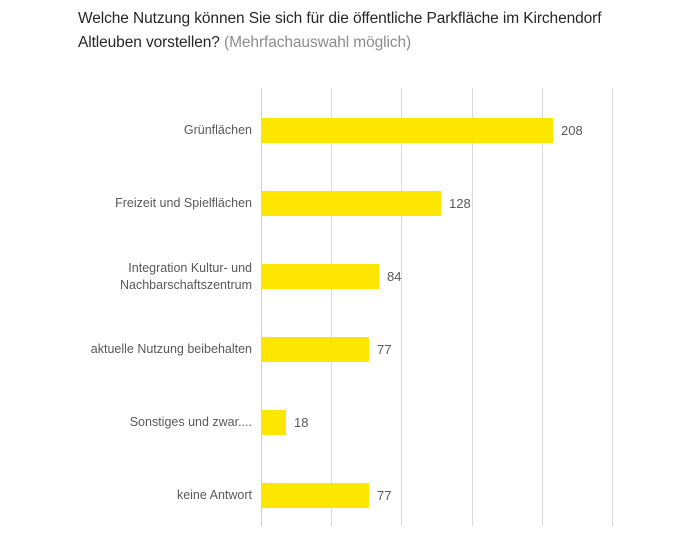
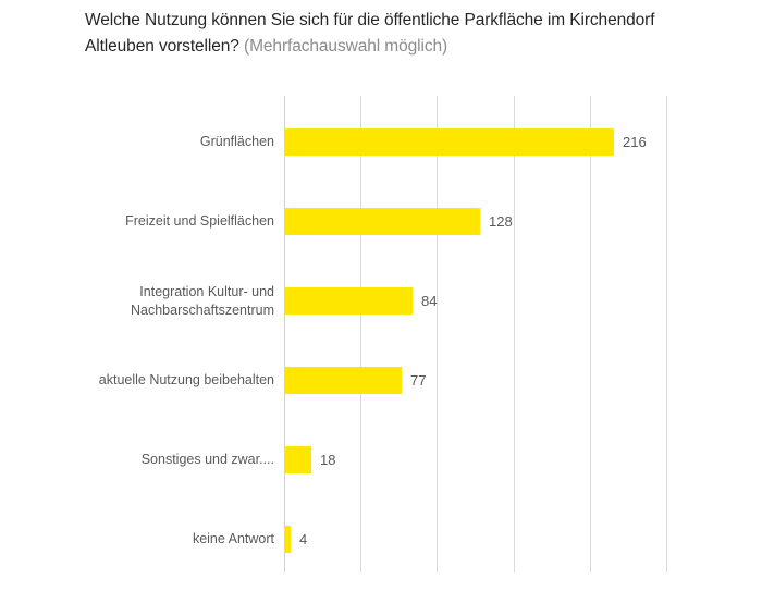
Grünflächen: 208 -> 216
keine Antwort: 77 -> 4
